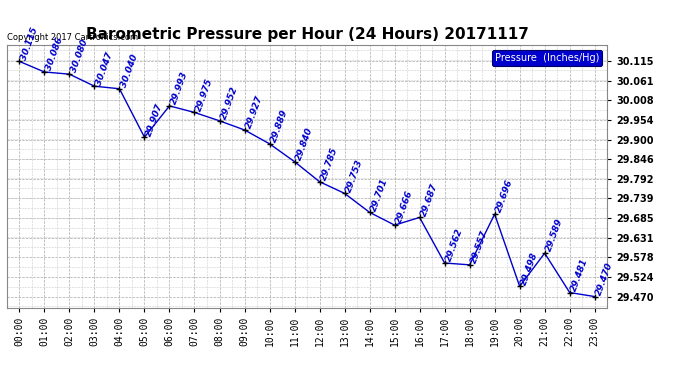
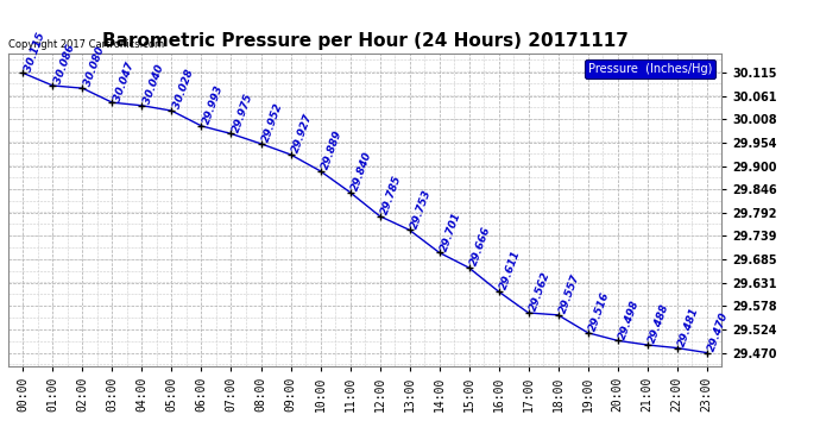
05:00: 29.907 -> 30.028
16:00: 29.687 -> 29.611
19:00: 29.696 -> 29.516
21:00: 29.589 -> 29.488
